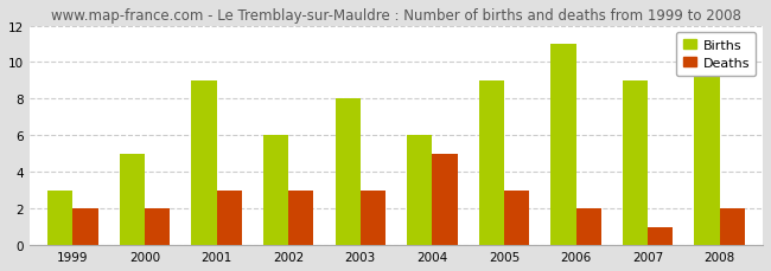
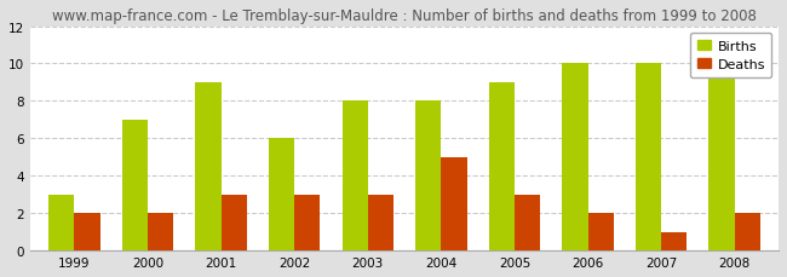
Births/2000: 5 -> 7
Births/2004: 6 -> 8
Births/2006: 11 -> 10
Births/2007: 9 -> 10
